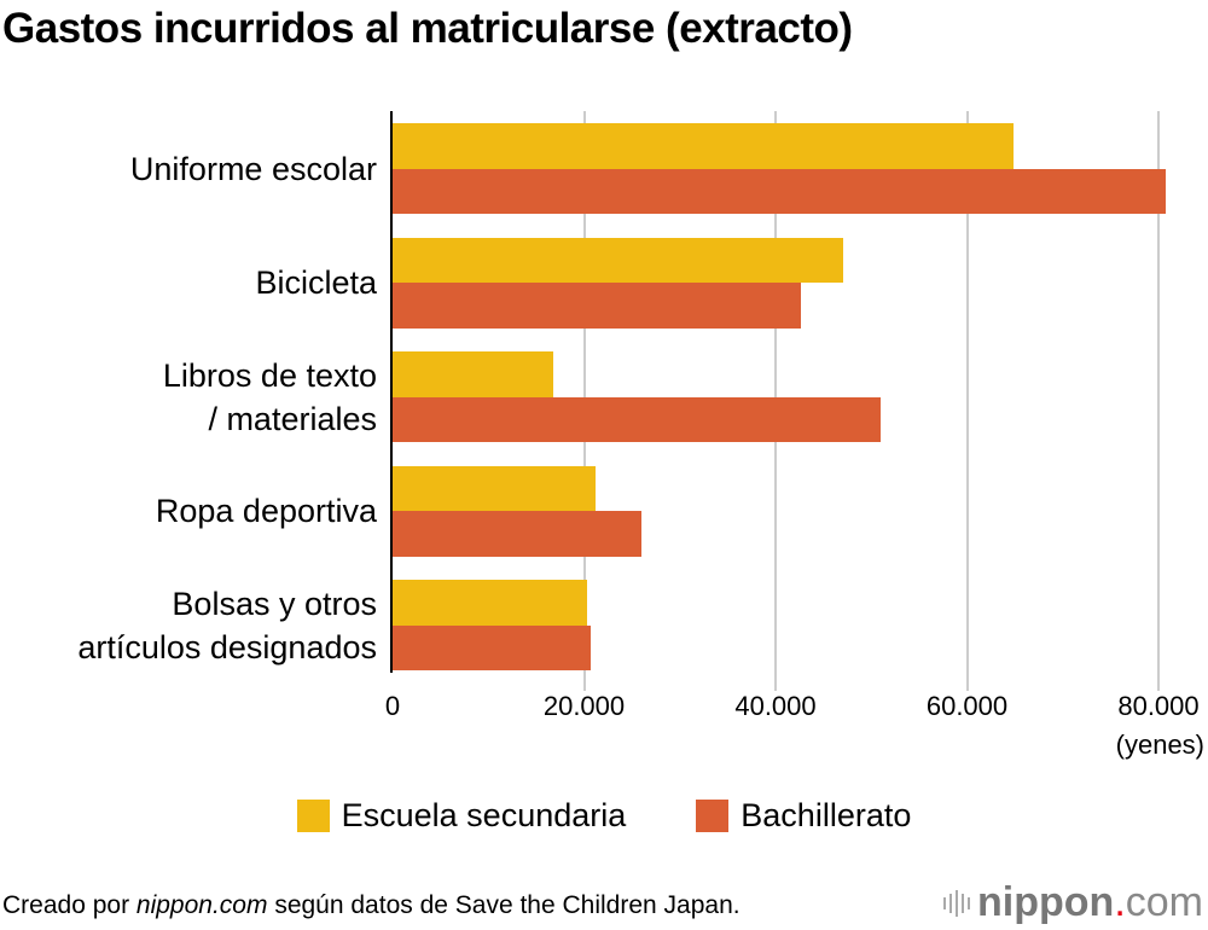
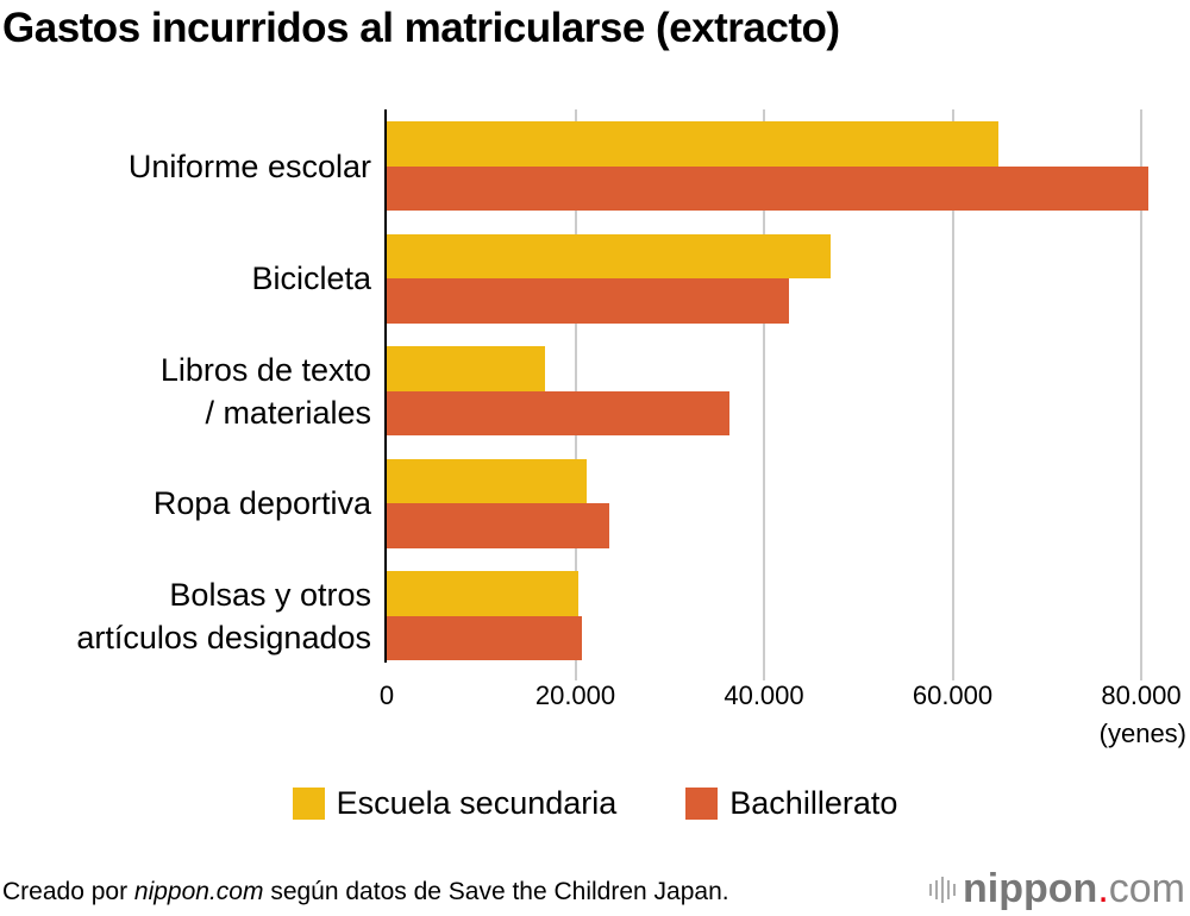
Bachillerato/Libros de texto / materiales: 51000 -> 36000
Bachillerato/Ropa deportiva: 26000 -> 24000
